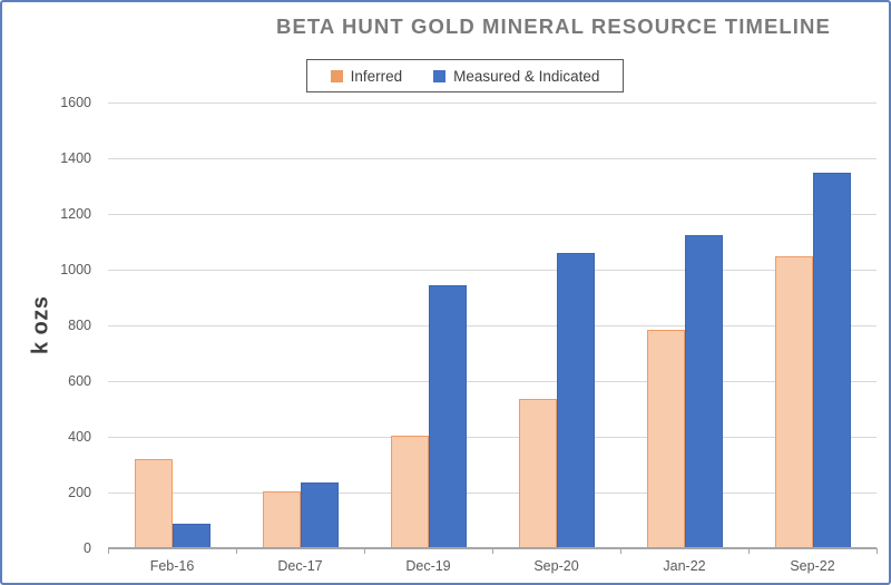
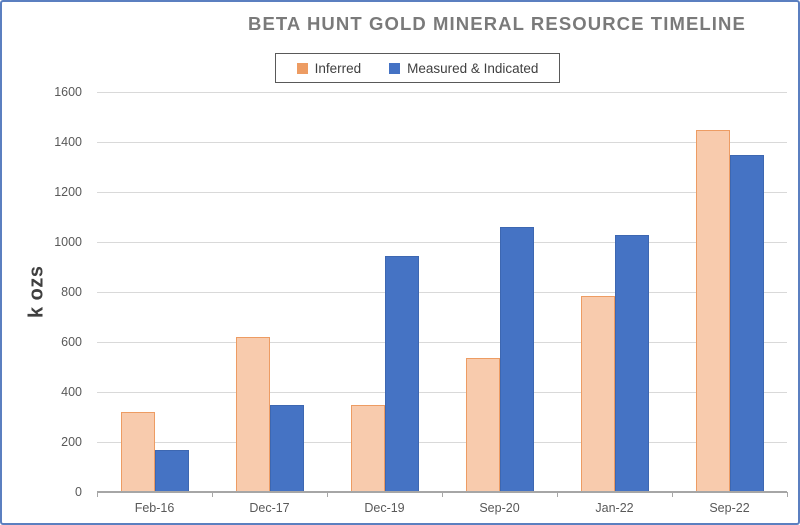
Measured & Indicated/Feb-16: 90 -> 170
Inferred/Dec-17: 200 -> 620
Measured & Indicated/Dec-17: 240 -> 350
Inferred/Dec-19: 400 -> 350
Measured & Indicated/Jan-22: 1120 -> 1030
Inferred/Sep-22: 1050 -> 1450
